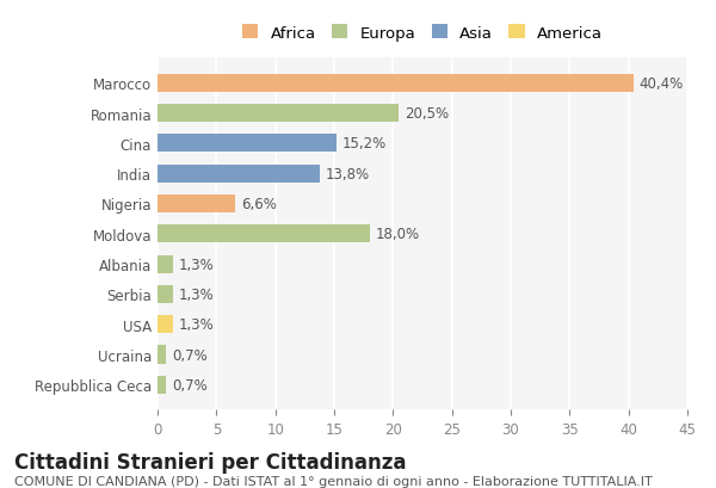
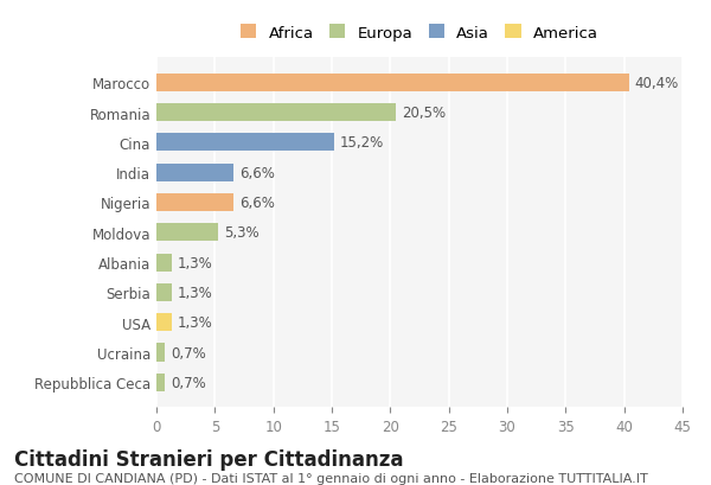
India: 13,8% -> 6,6%
Moldova: 18,0% -> 5,3%
